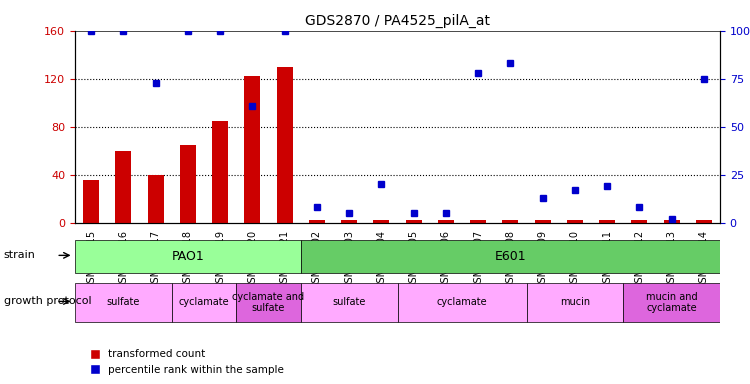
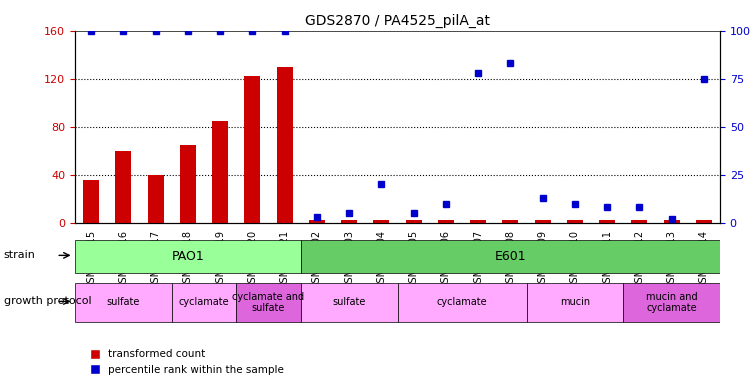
percentile rank within the sample/GSM208617: 73 -> 100
percentile rank within the sample/GSM208620: 61 -> 100
percentile rank within the sample/GSM208602: 8 -> 3
percentile rank within the sample/GSM208606: 5 -> 10
percentile rank within the sample/GSM208610: 17 -> 10
percentile rank within the sample/GSM208611: 19 -> 8
